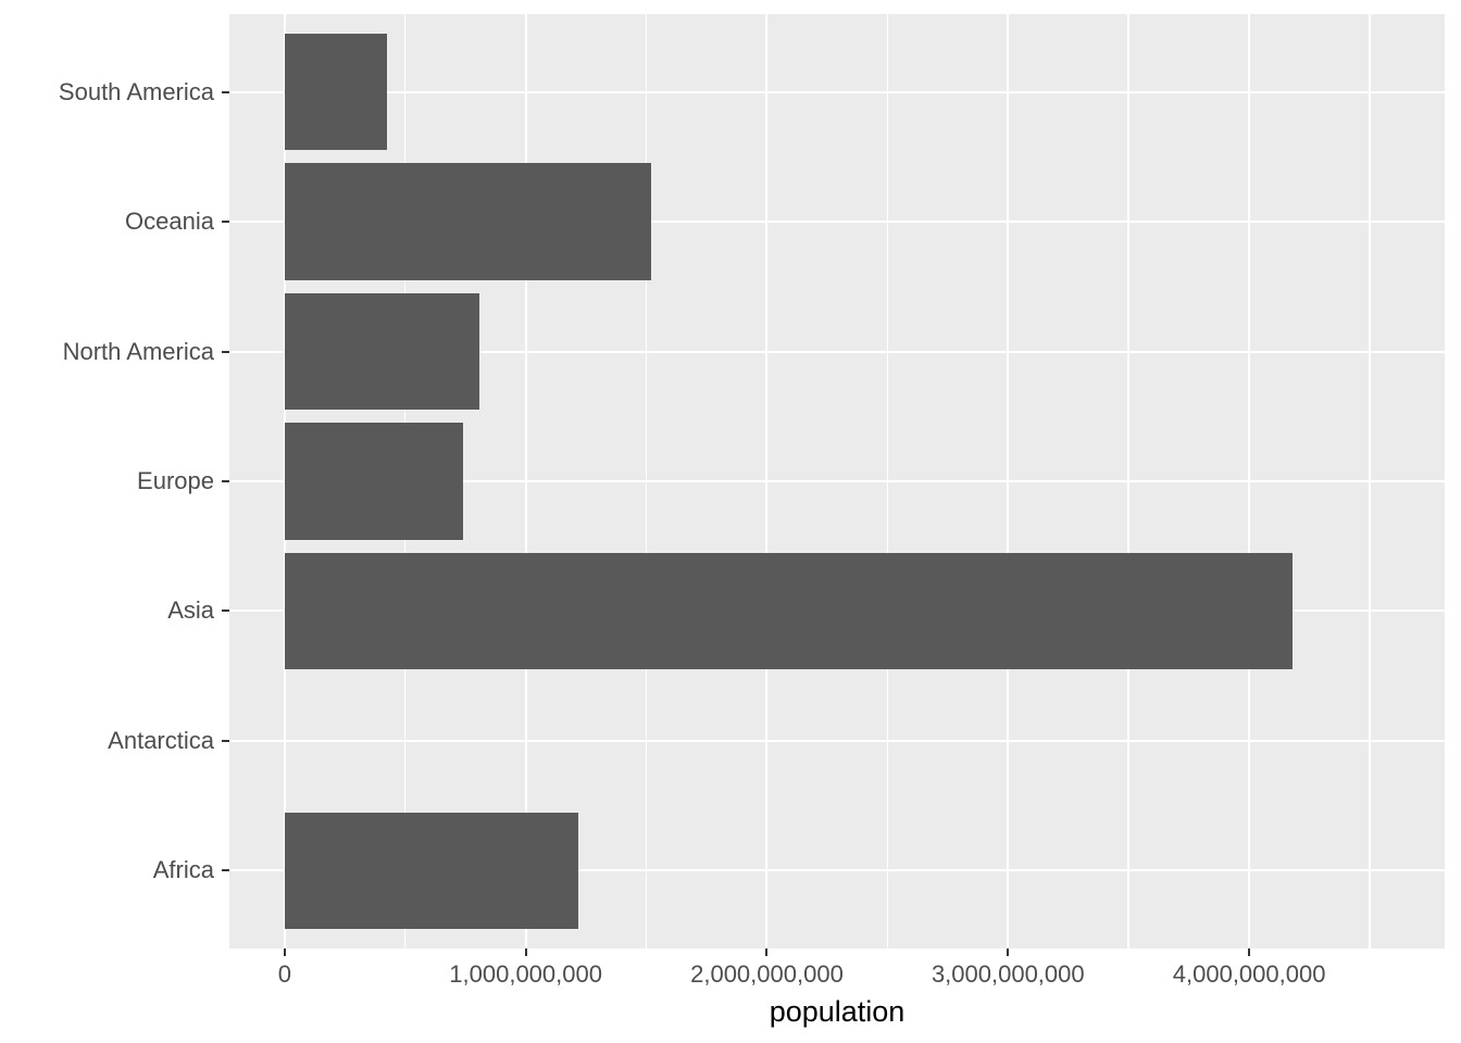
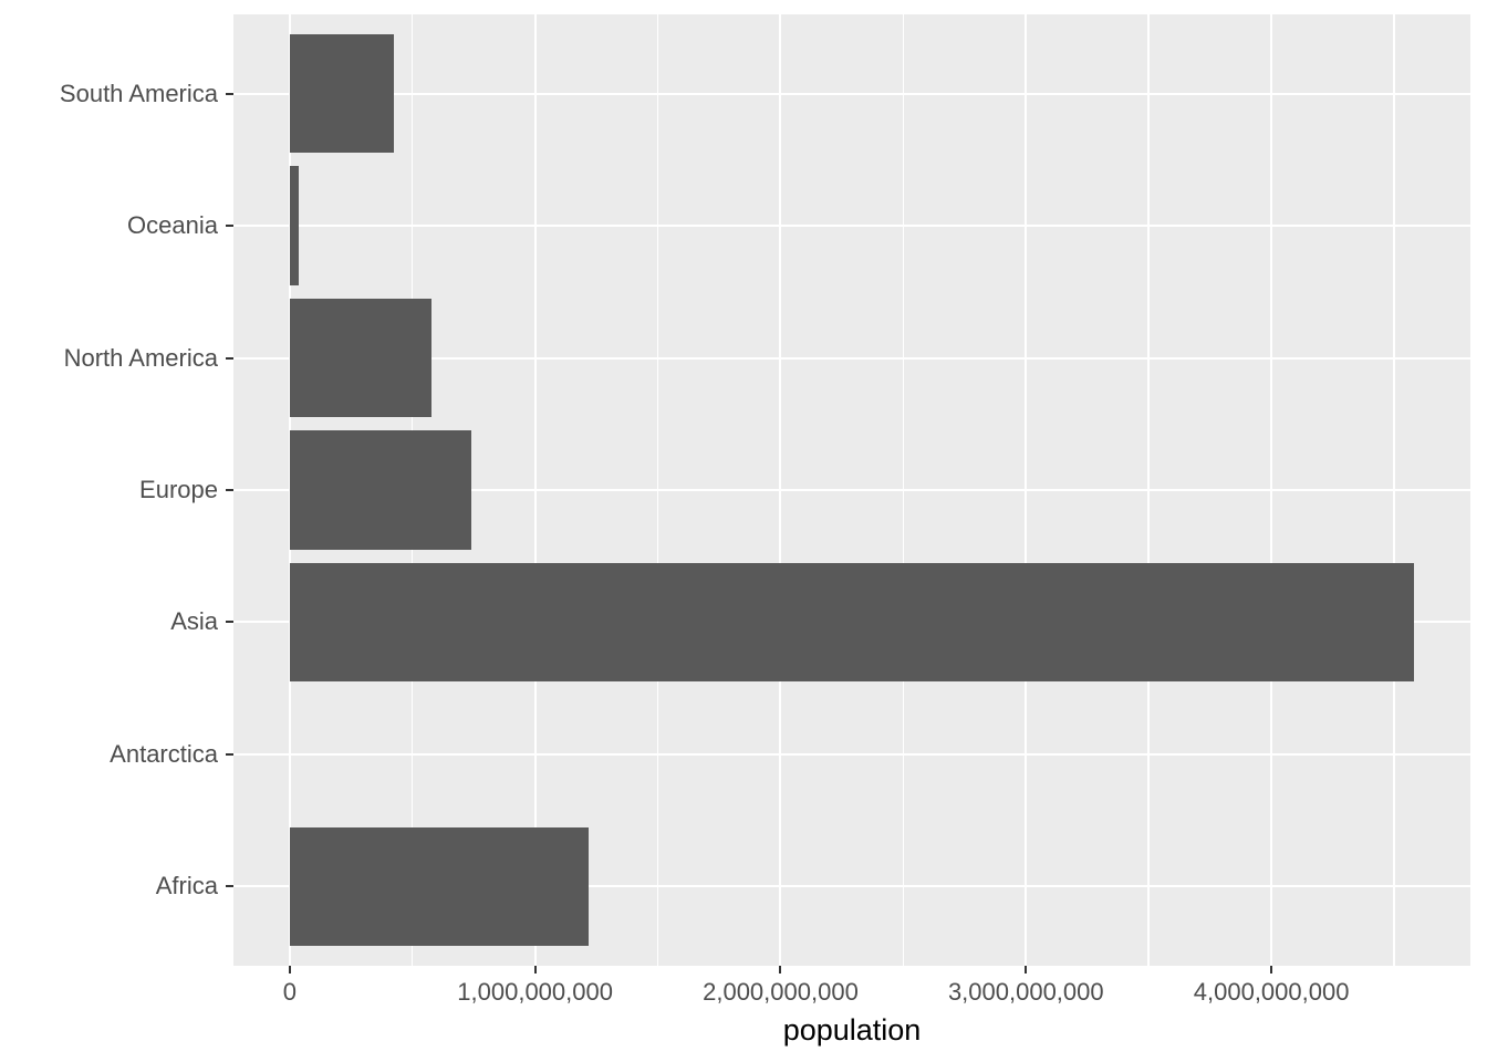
Oceania: 1520000000 -> 40000000
North America: 810000000 -> 580000000
Asia: 4180000000 -> 4580000000
